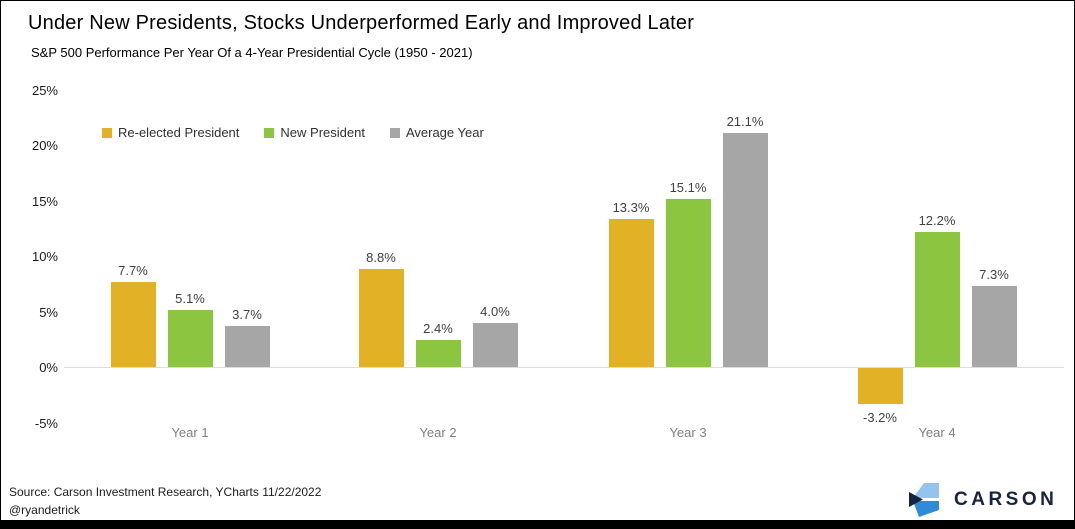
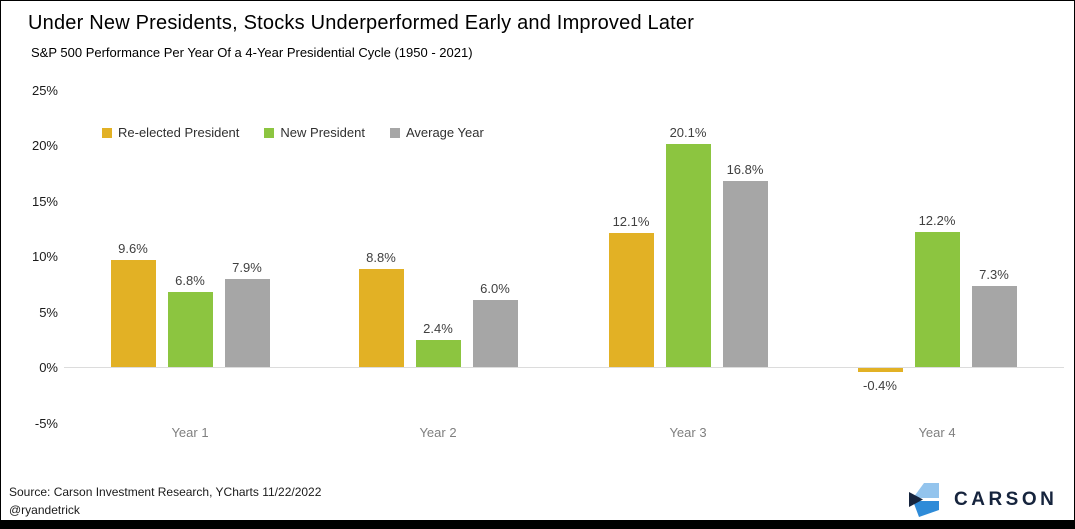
Re-elected President/Year 1: 7.7% -> 9.6%
New President/Year 1: 5.1% -> 6.8%
Average Year/Year 1: 3.7% -> 7.9%
Average Year/Year 2: 4.0% -> 6.0%
Re-elected President/Year 3: 13.3% -> 12.1%
New President/Year 3: 15.1% -> 20.1%
Average Year/Year 3: 21.1% -> 16.8%
Re-elected President/Year 4: -3.2% -> -0.4%
